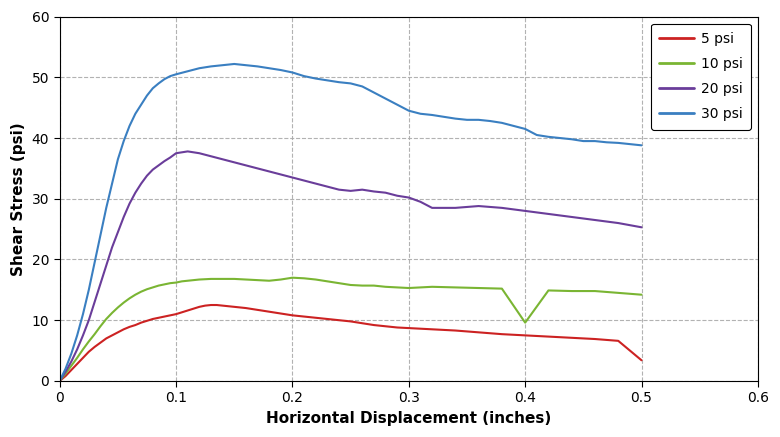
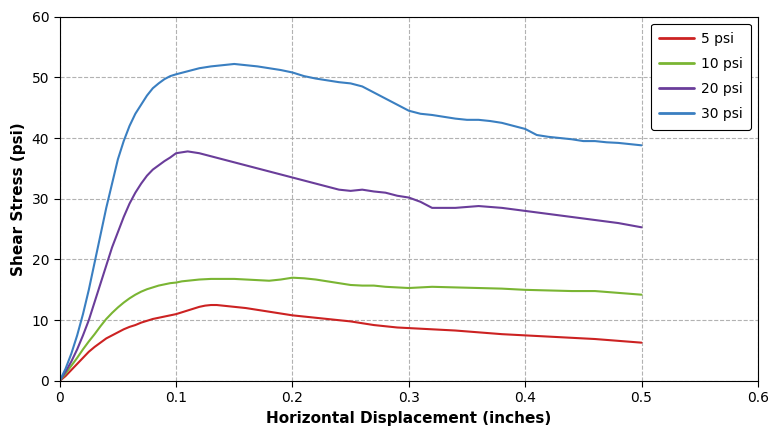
10 psi/0.4: 9.6 -> 15.0
5 psi/0.5: 3.4 -> 6.3
